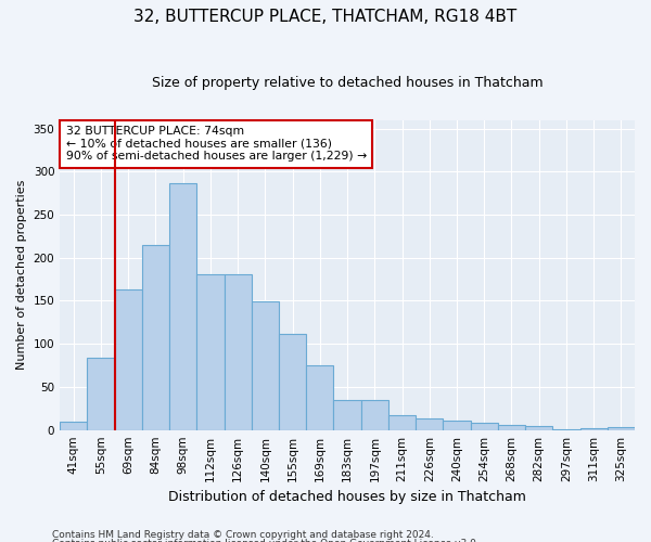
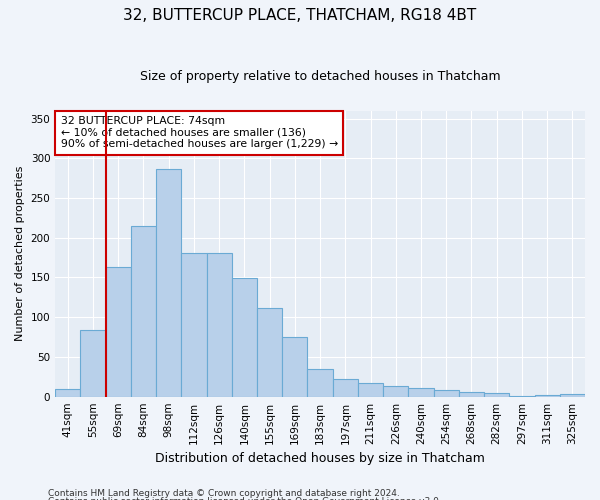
197sqm: 35 -> 22
